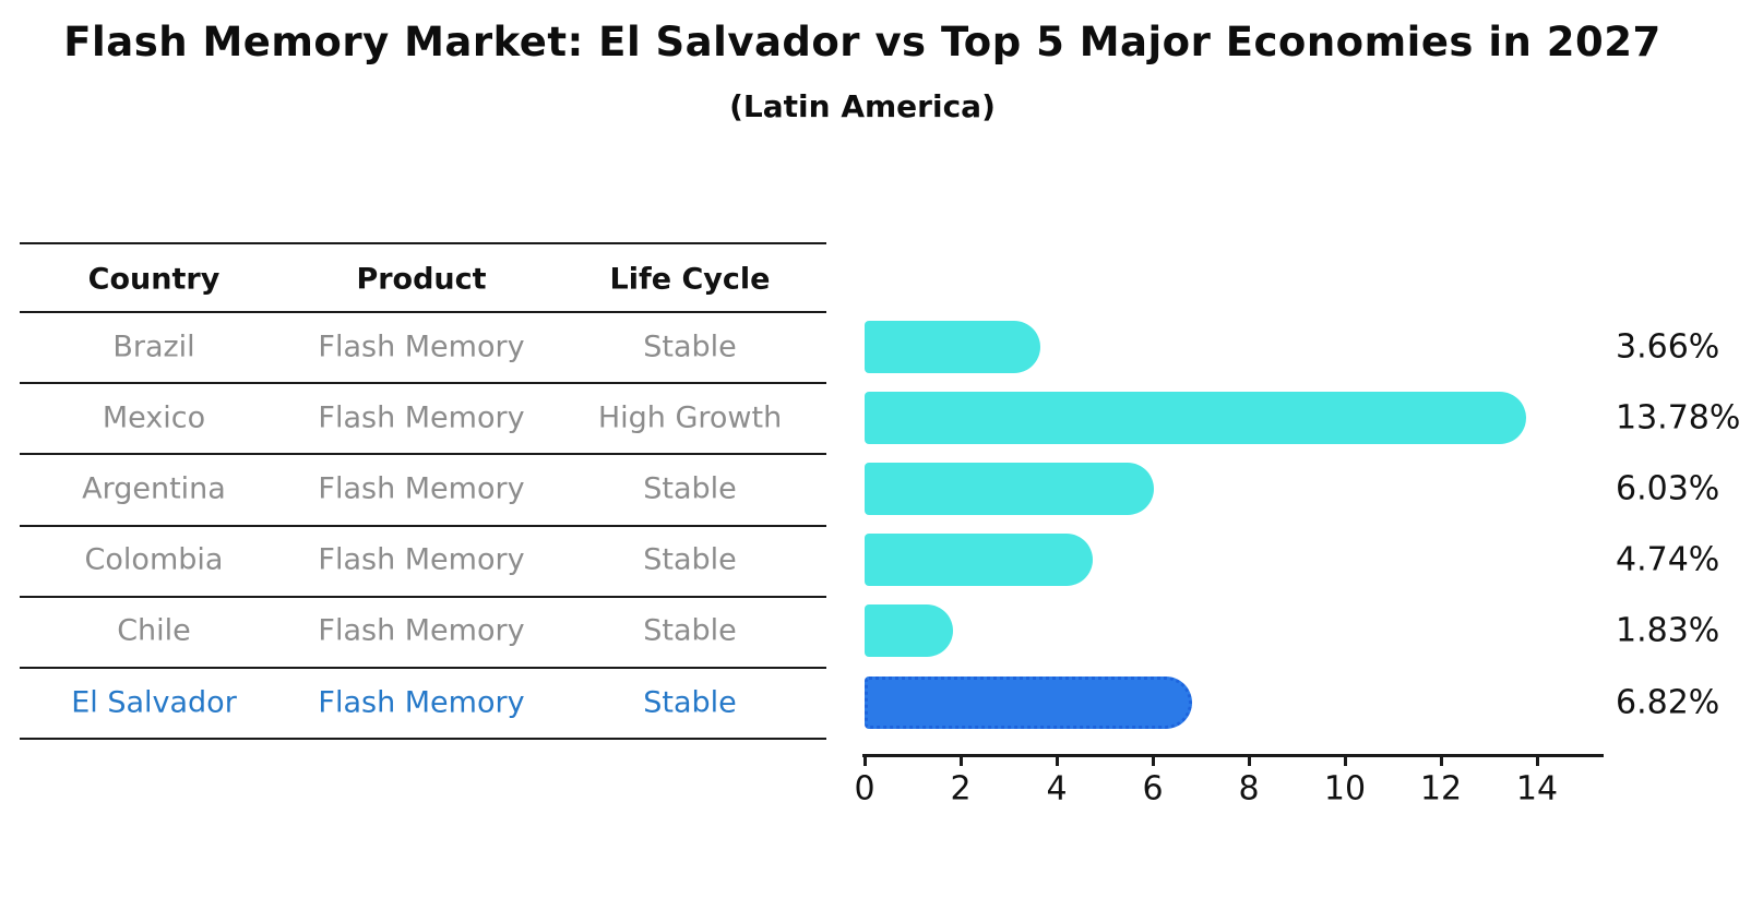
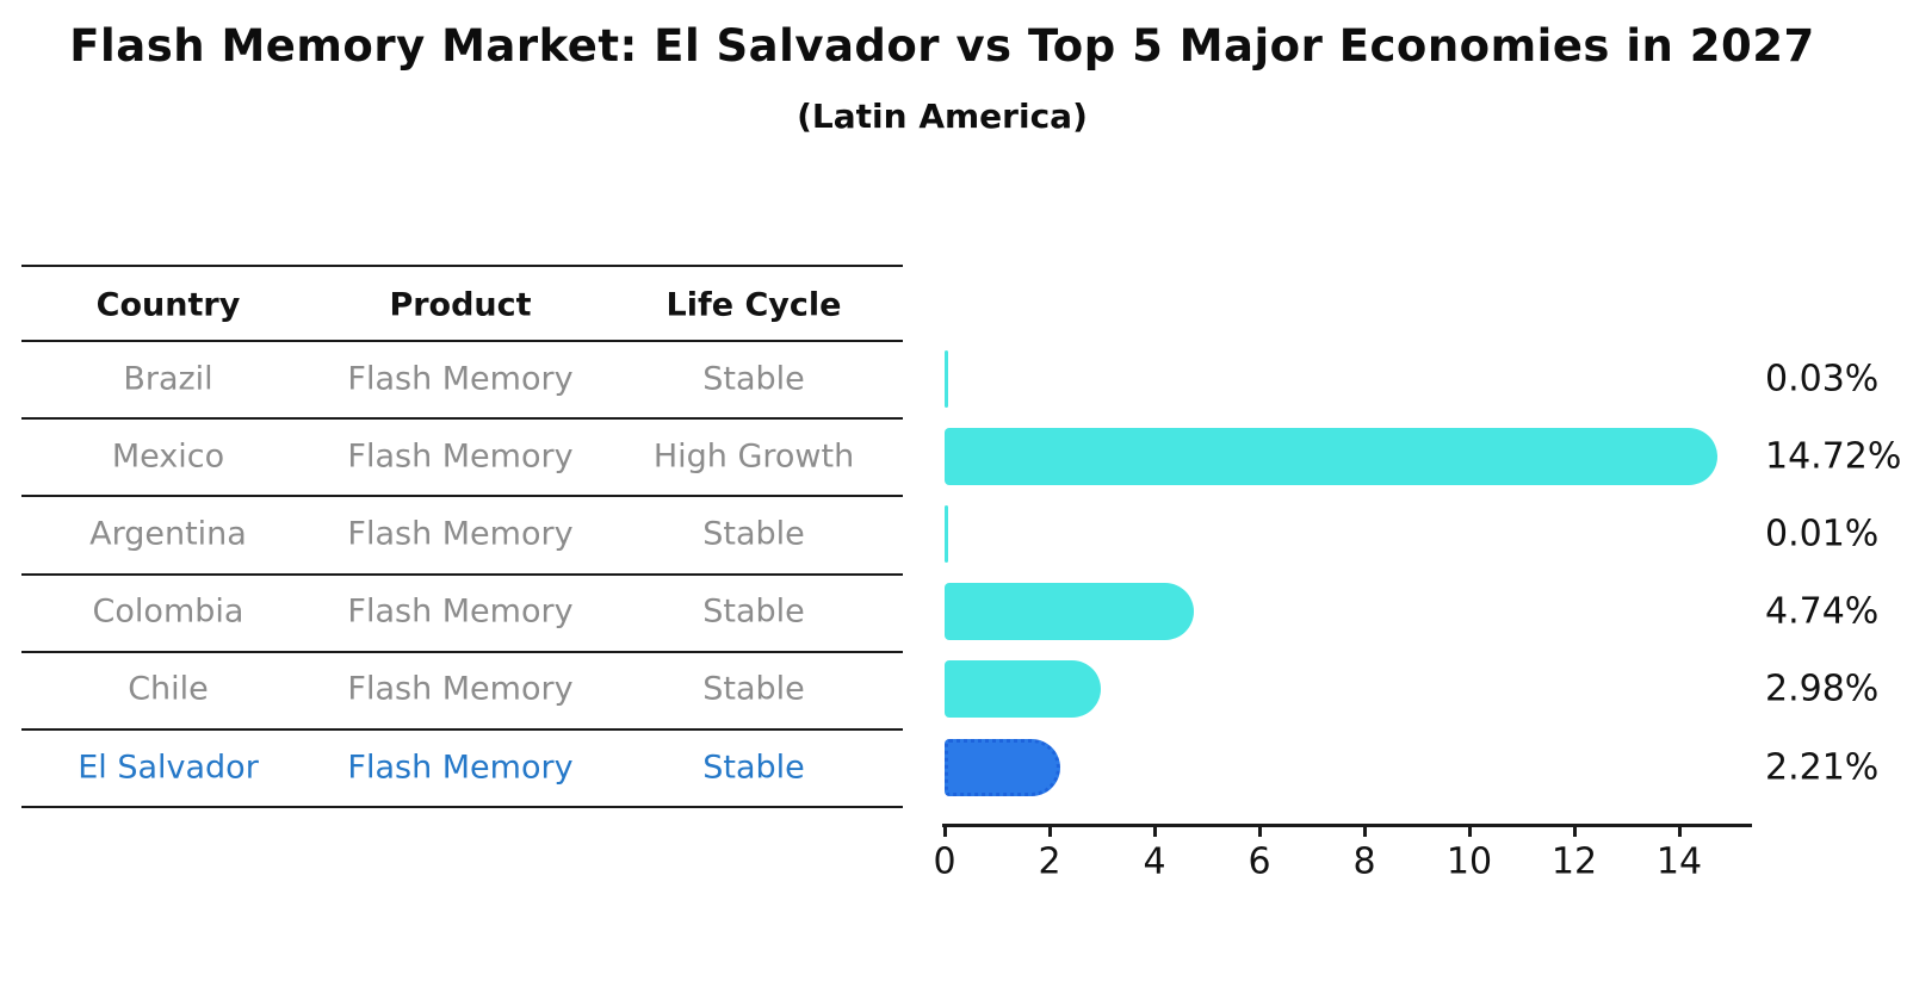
Brazil: 3.66% -> 0.03%
Mexico: 13.78% -> 14.72%
Argentina: 6.03% -> 0.01%
Chile: 1.83% -> 2.98%
El Salvador: 6.82% -> 2.21%
